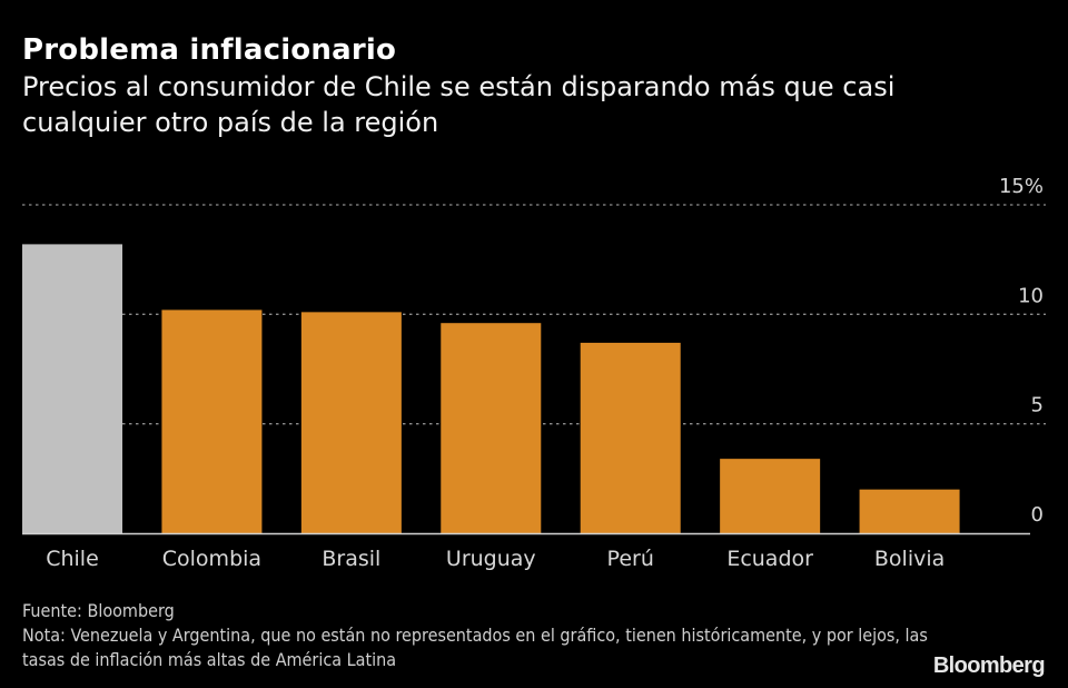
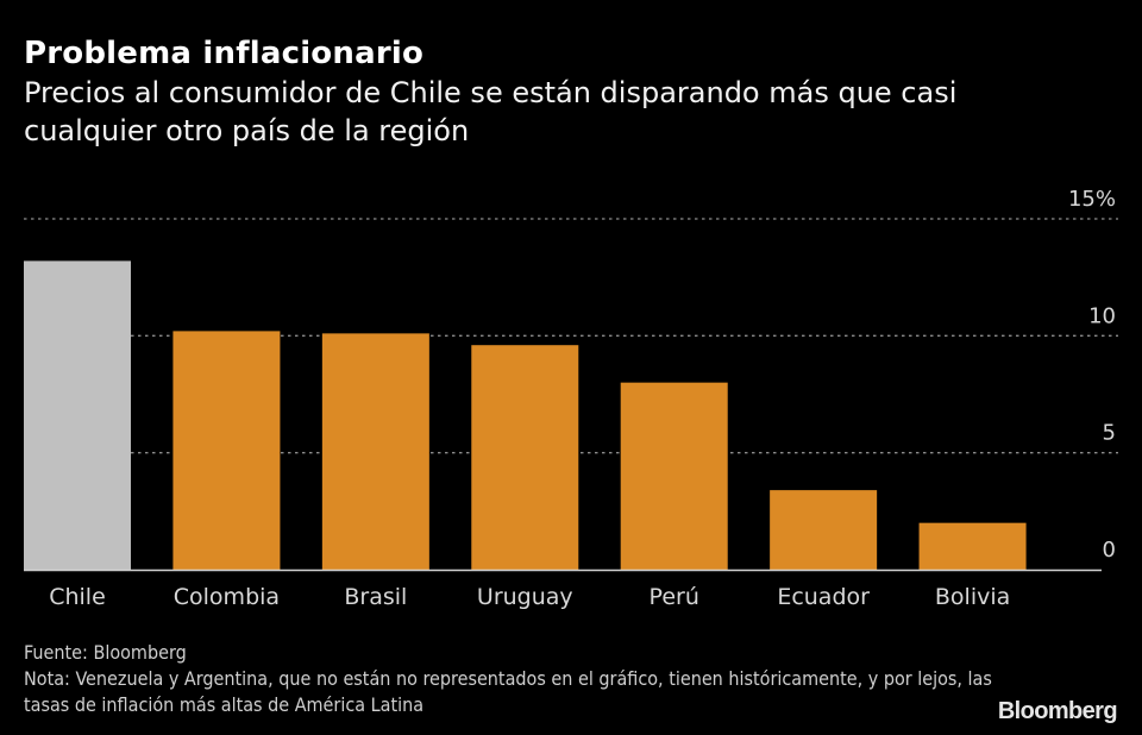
Perú: 8.7% -> 8.0%
